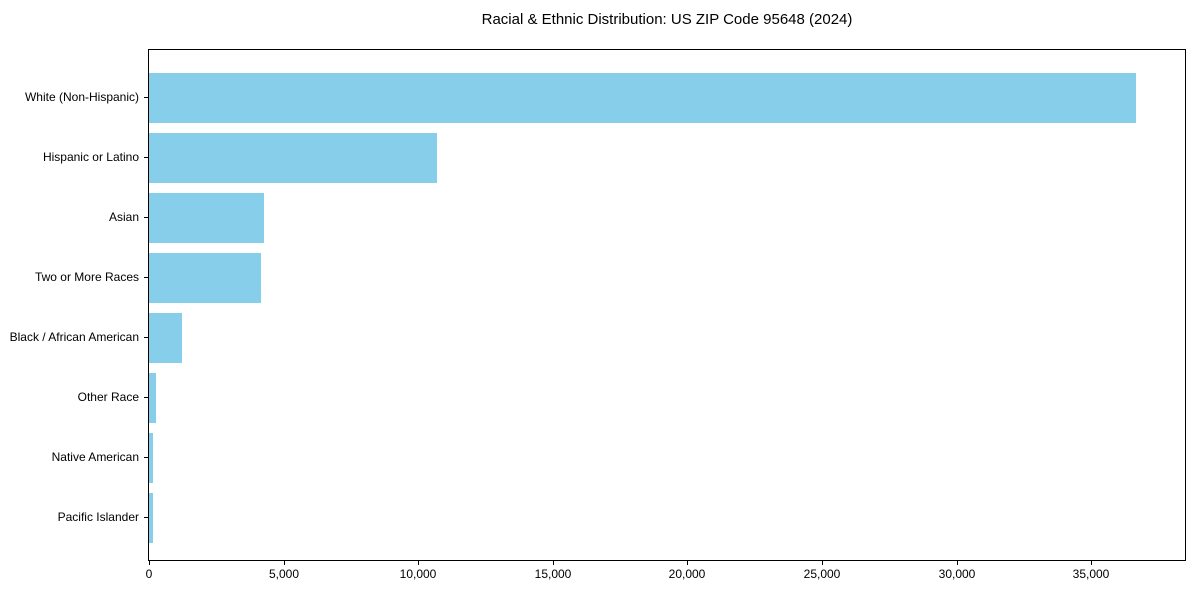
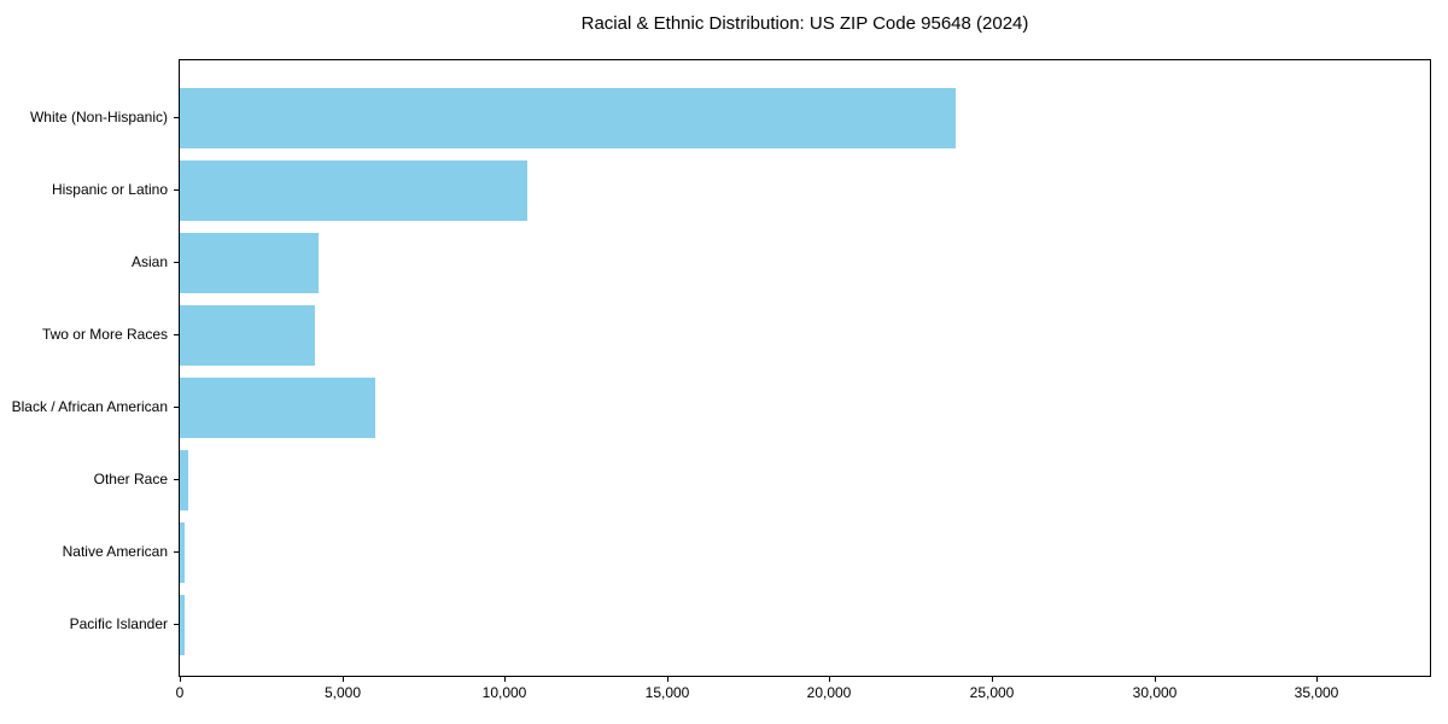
White (Non-Hispanic): 36600 -> 23900
Black / African American: 1200 -> 6000
